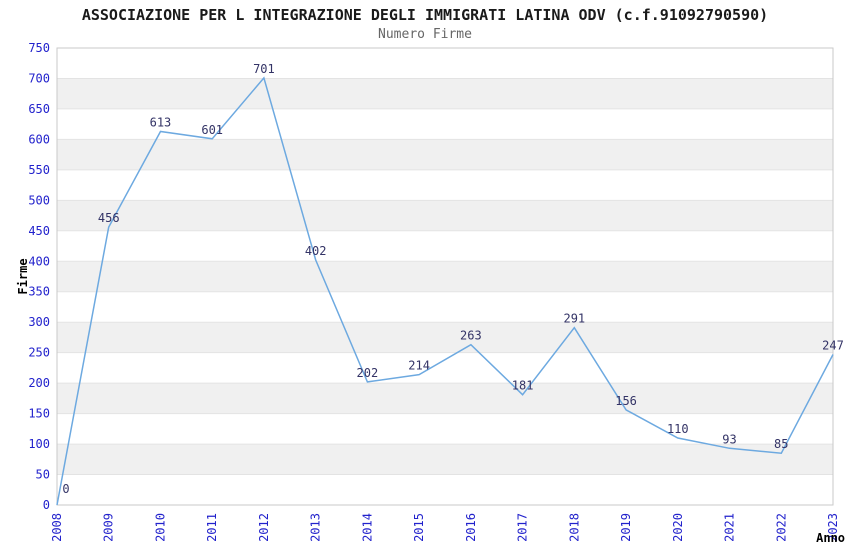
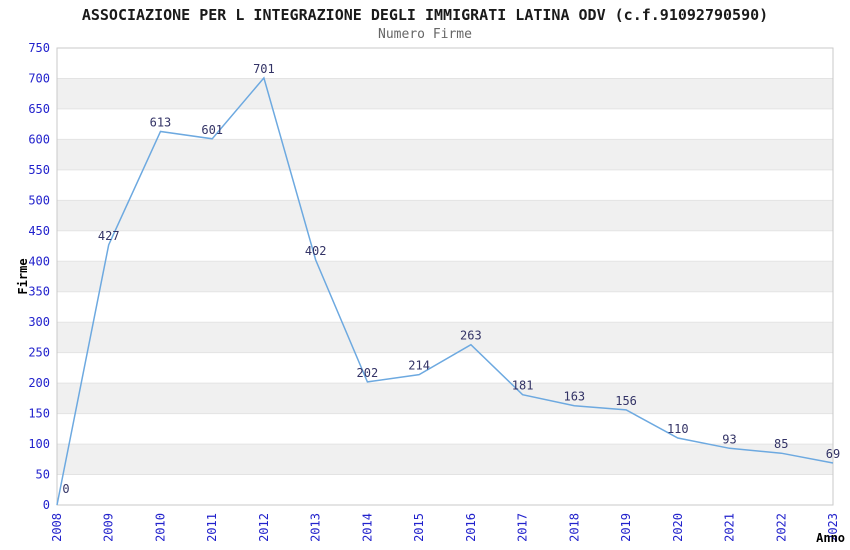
2009: 456 -> 427
2018: 291 -> 163
2023: 247 -> 69
